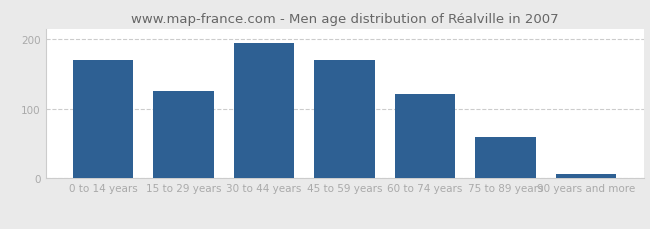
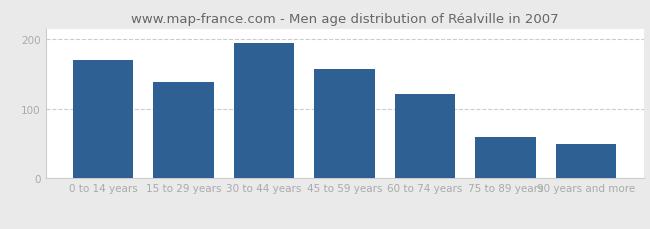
15 to 29 years: 125 -> 138
45 to 59 years: 170 -> 158
90 years and more: 7 -> 50
